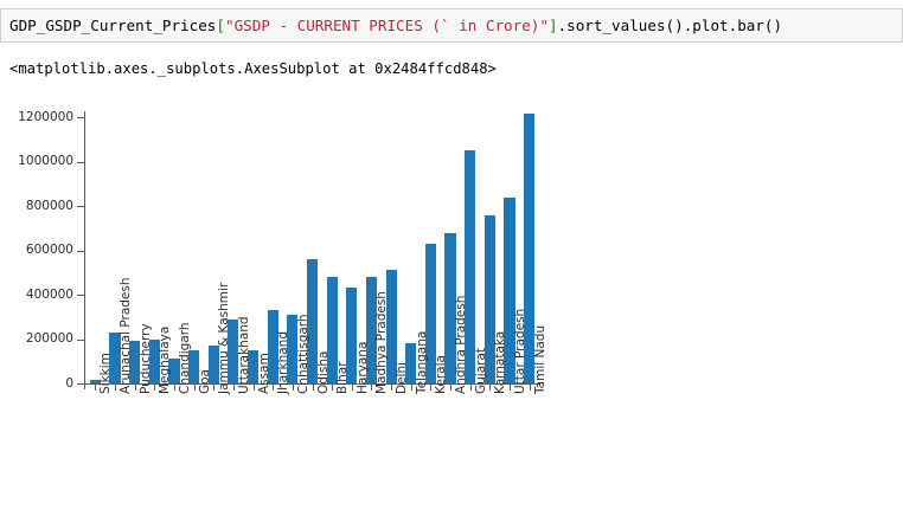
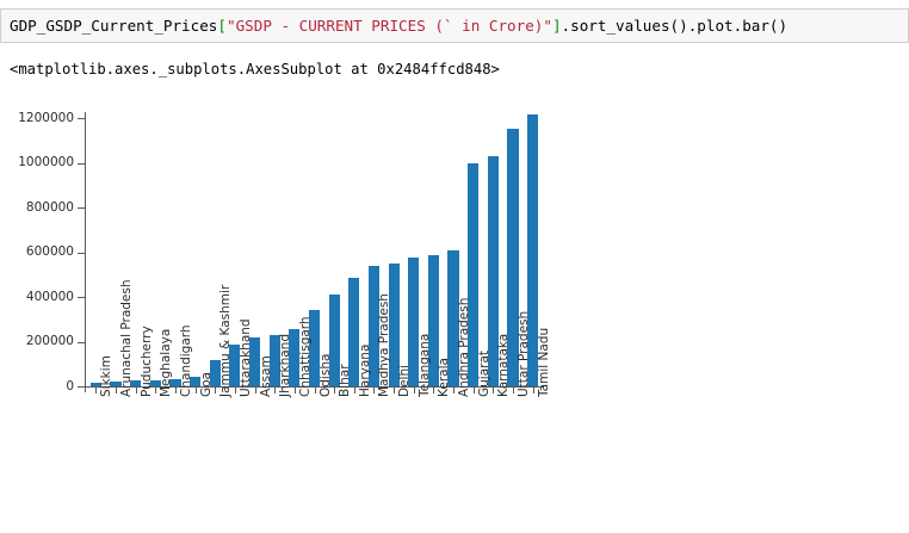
Arunachal Pradesh: 230000 -> 20000
Puducherry: 190000 -> 20000
Meghalaya: 200000 -> 30000
Chandigarh: 110000 -> 30000
Goa: 150000 -> 40000
Jammu & Kashmir: 170000 -> 120000
Uttarakhand: 290000 -> 180000
Assam: 150000 -> 220000
Jharkhand: 330000 -> 230000
Chhattisgarh: 310000 -> 260000
Odisha: 560000 -> 340000
Bihar: 480000 -> 410000
Haryana: 430000 -> 480000
Madhya Pradesh: 480000 -> 540000
Delhi: 510000 -> 550000
Telangana: 180000 -> 570000
Kerala: 630000 -> 590000
Andhra Pradesh: 680000 -> 610000
Gujarat: 1050000 -> 1000000
Karnataka: 760000 -> 1030000
Uttar Pradesh: 840000 -> 1150000
